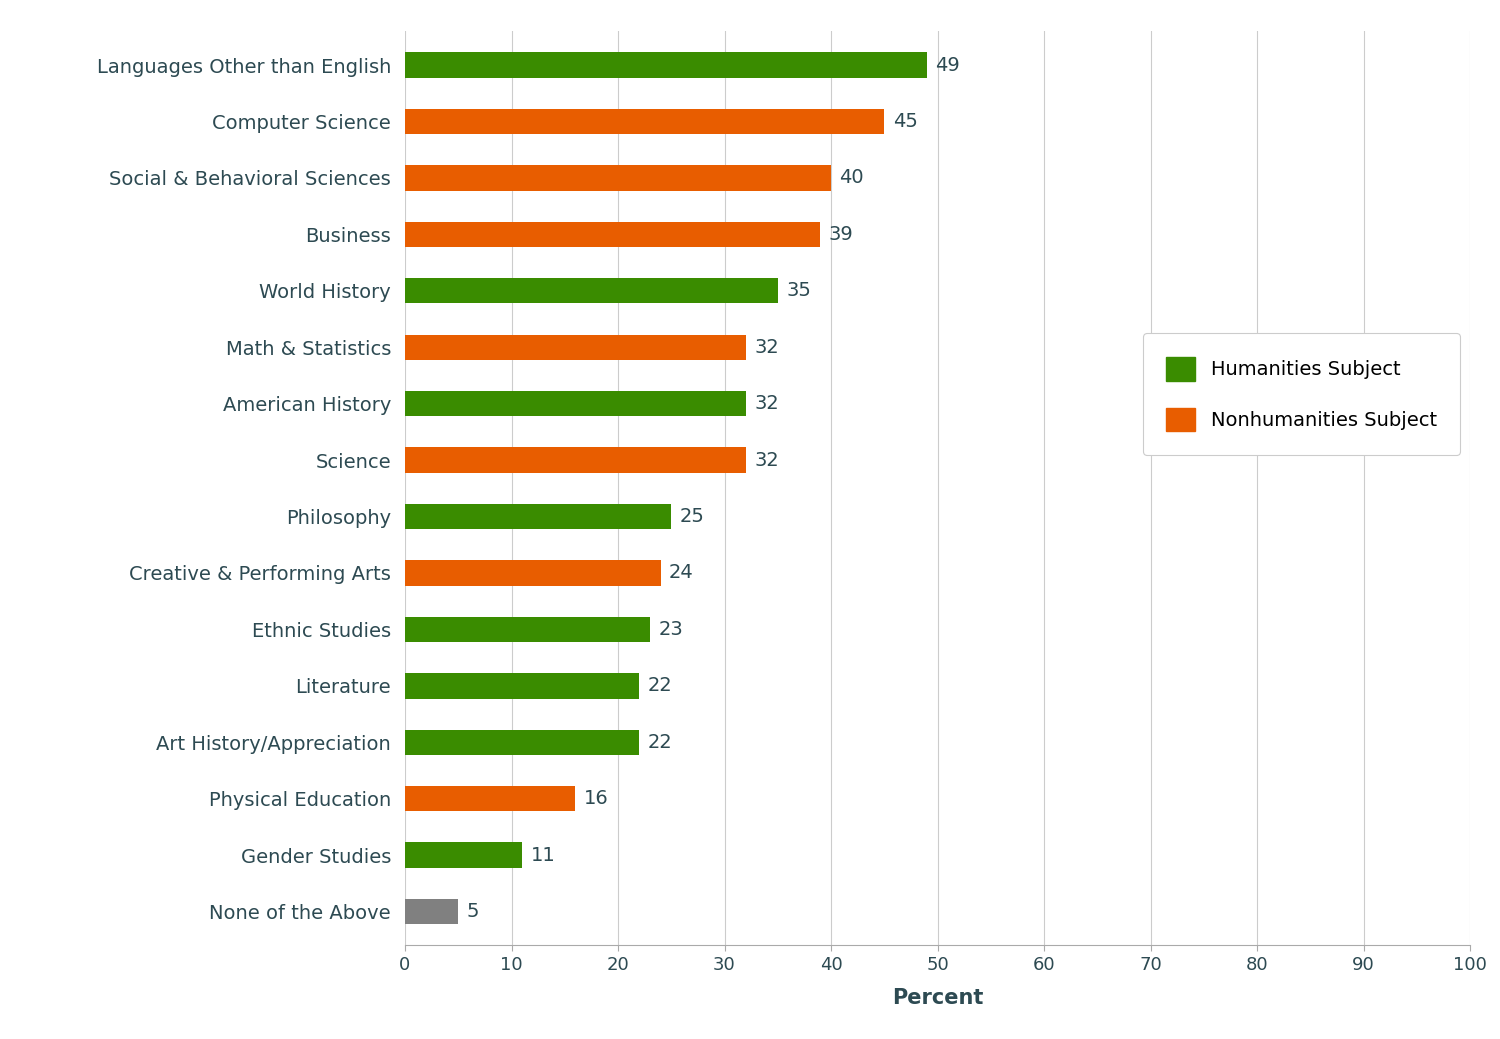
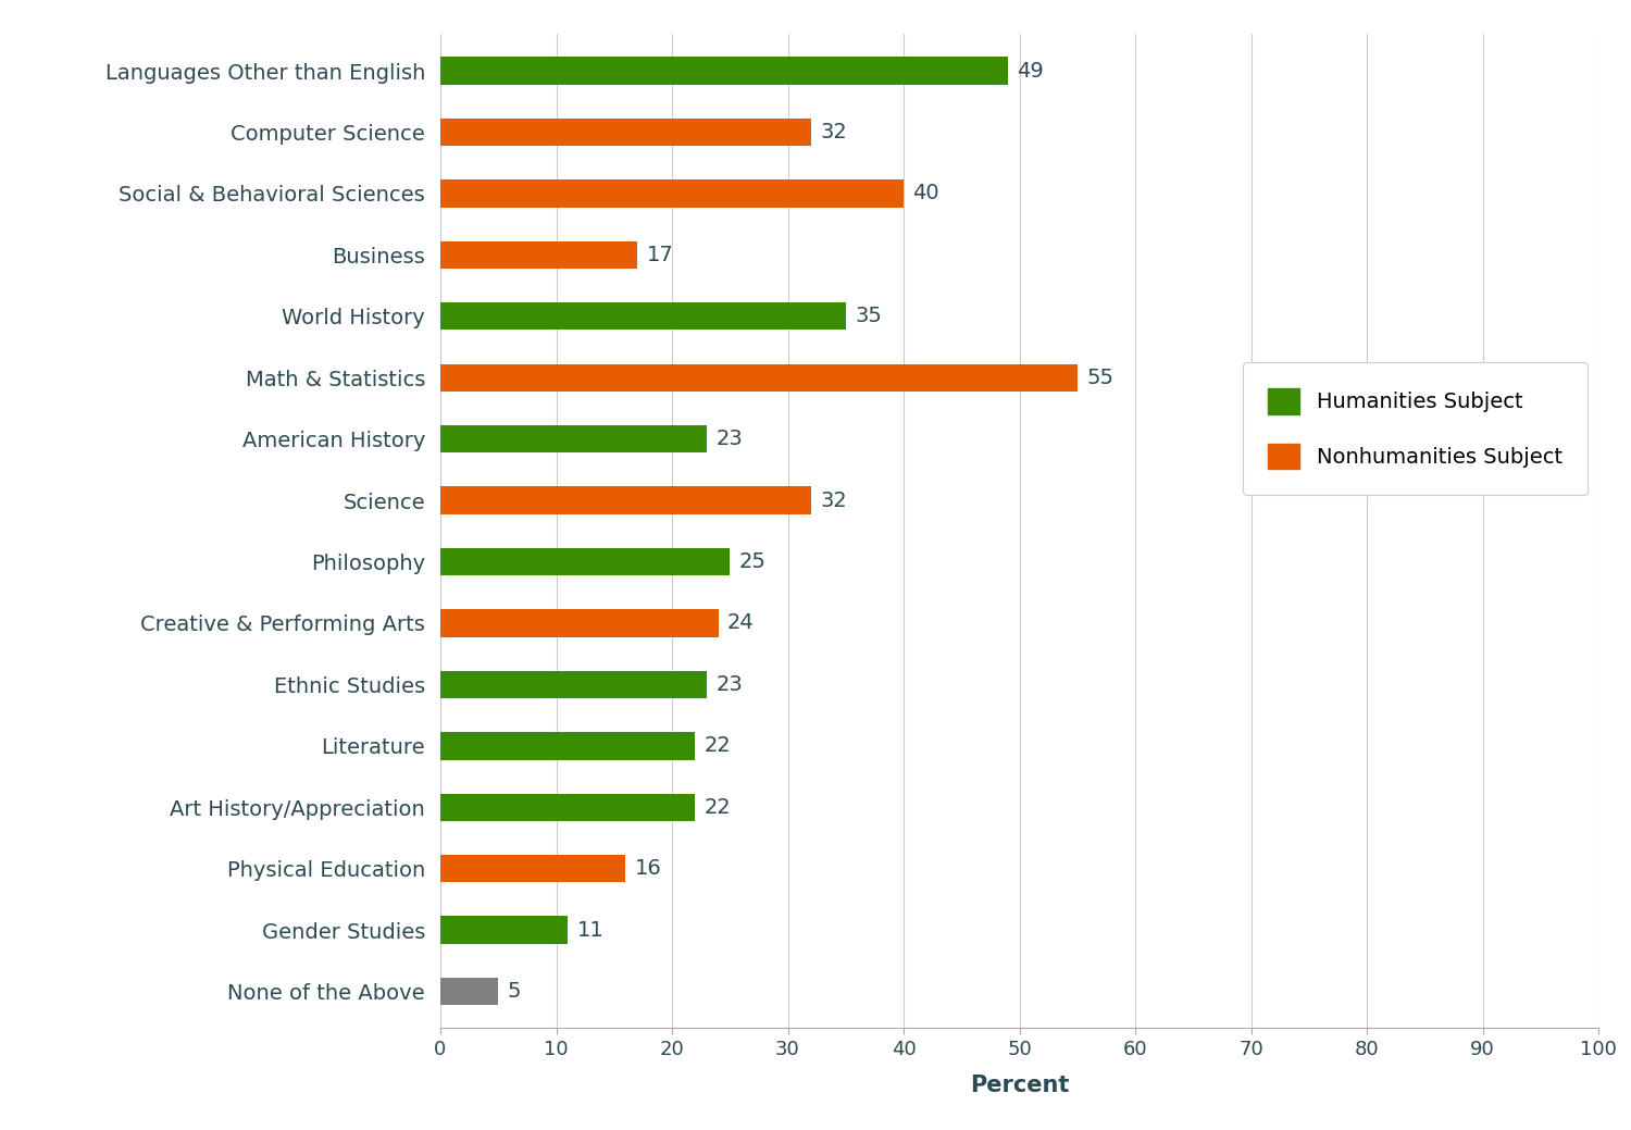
Computer Science: 45 -> 32
Business: 39 -> 17
Math & Statistics: 32 -> 55
American History: 32 -> 23
